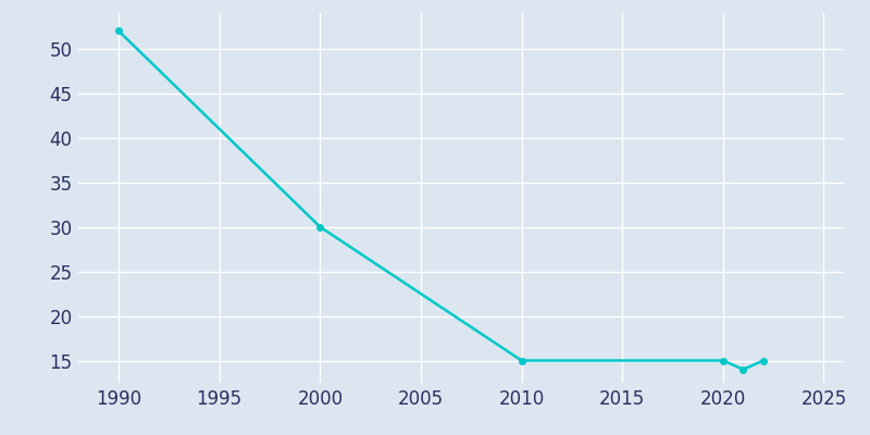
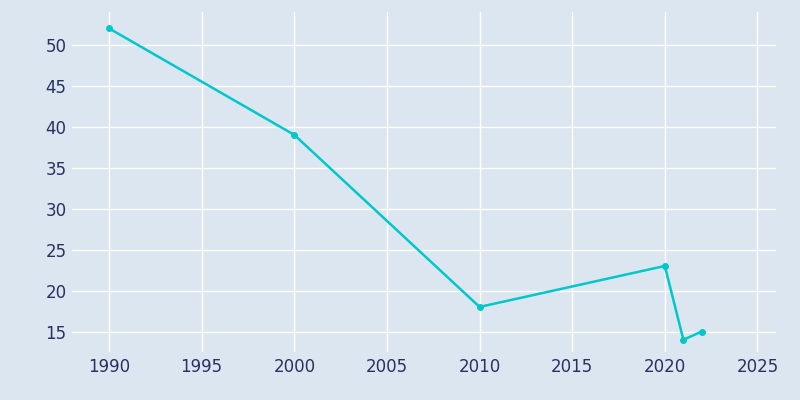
2000: 30 -> 39
2010: 15 -> 18
2020: 15 -> 23
